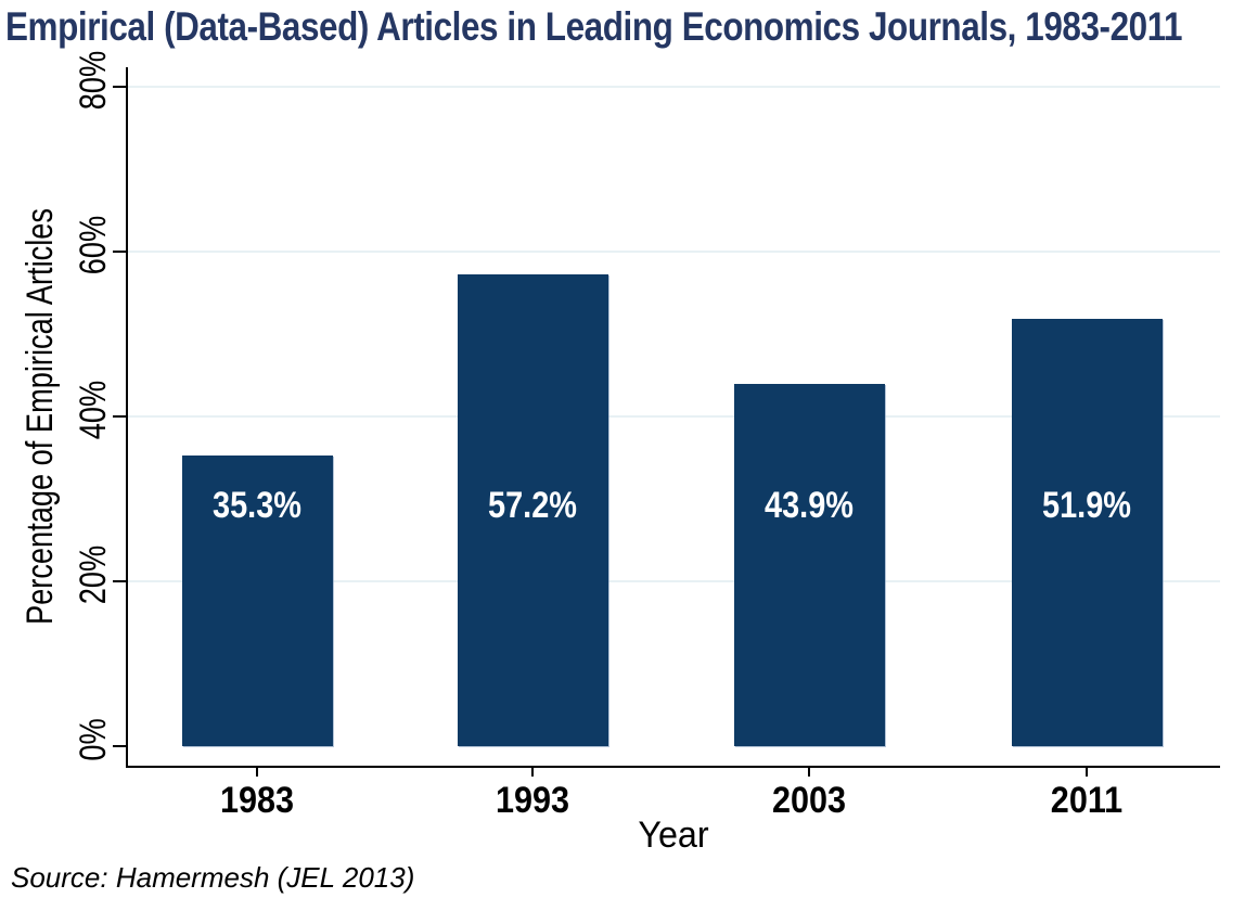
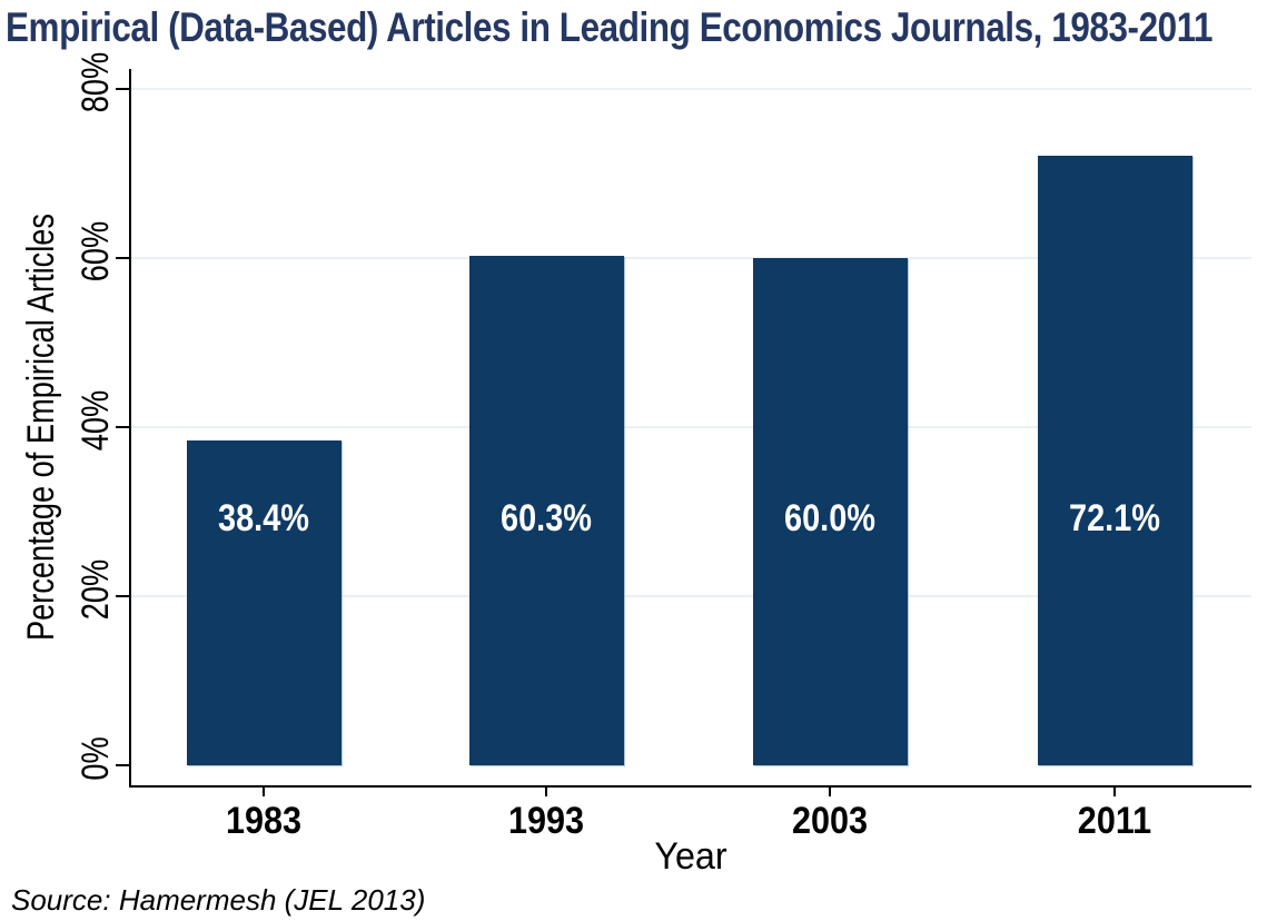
1983: 35.3% -> 38.4%
1993: 57.2% -> 60.3%
2003: 43.9% -> 60.0%
2011: 51.9% -> 72.1%
